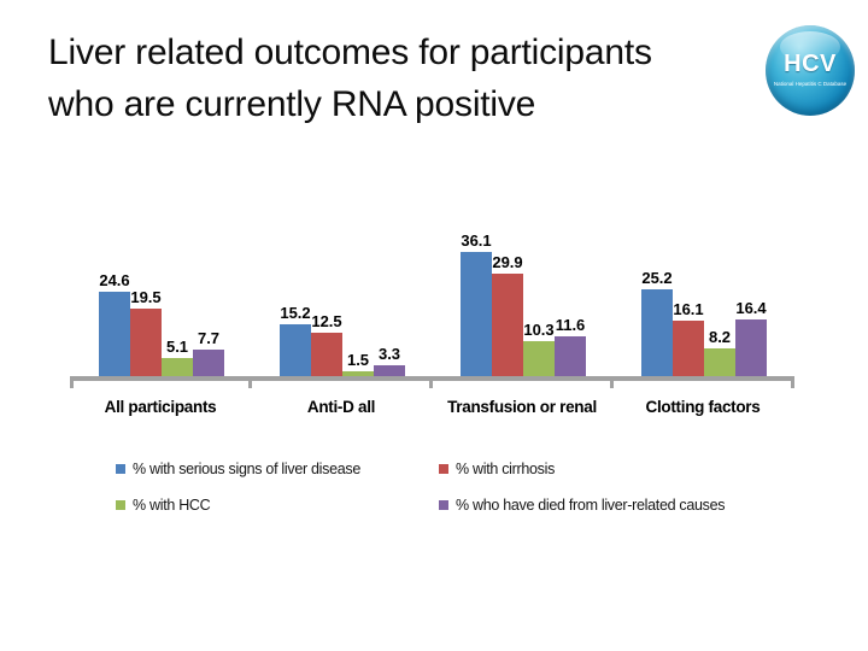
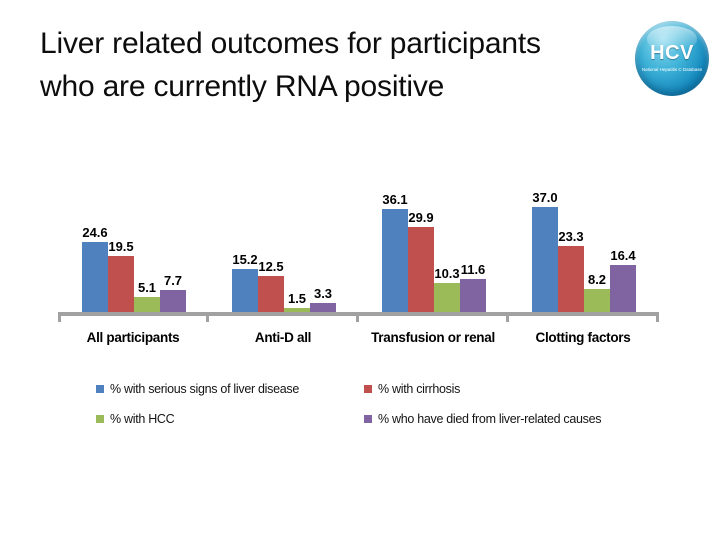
% with serious signs of liver disease/Clotting factors: 25.2 -> 37.0
% with cirrhosis/Clotting factors: 16.1 -> 23.3
